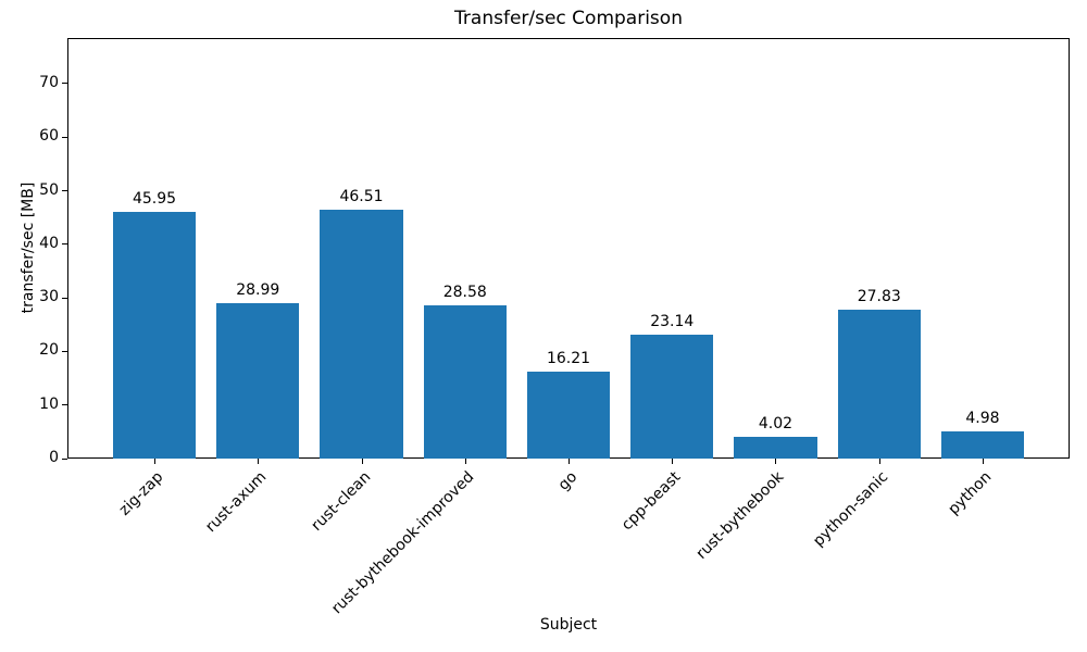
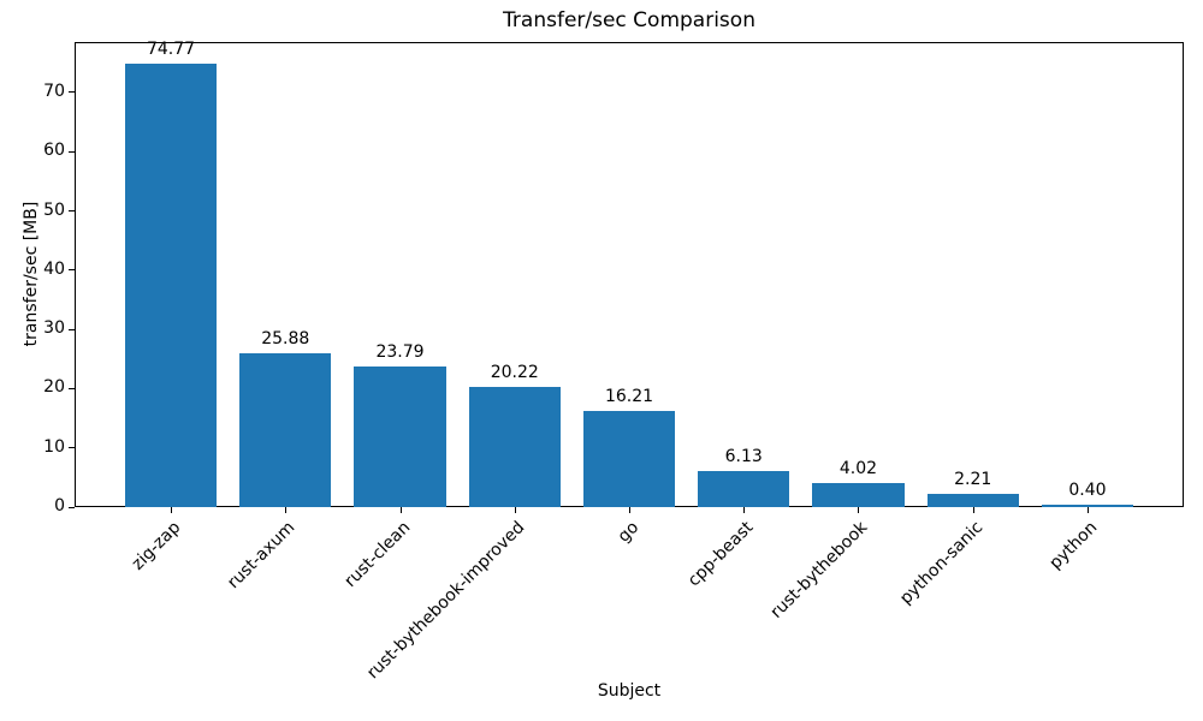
zig-zap: 45.95 -> 74.77
rust-axum: 28.99 -> 25.88
rust-clean: 46.51 -> 23.79
rust-bythebook-improved: 28.58 -> 20.22
cpp-beast: 23.14 -> 6.13
python-sanic: 27.83 -> 2.21
python: 4.98 -> 0.40
